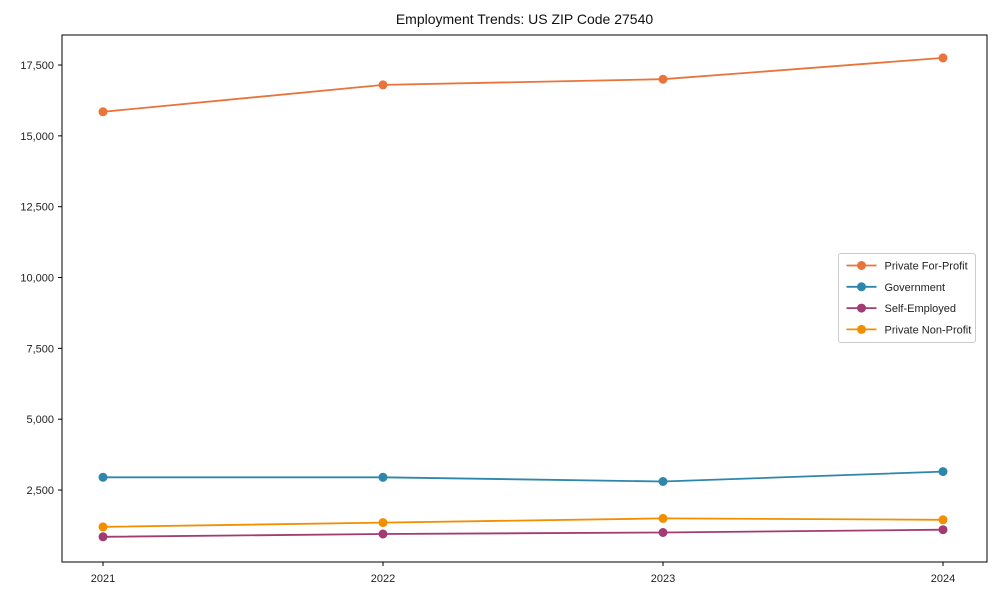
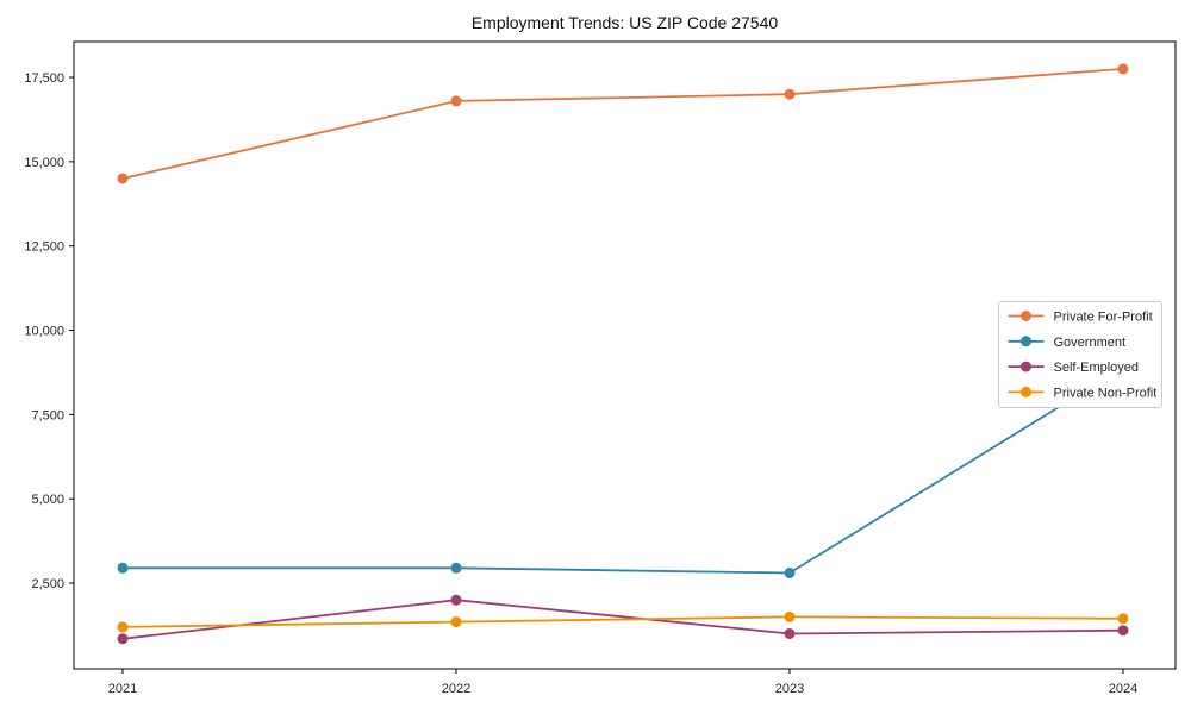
Private For-Profit/2021: 15800 -> 14500
Self-Employed/2022: 1000 -> 2000
Government/2024: 3200 -> 8900
